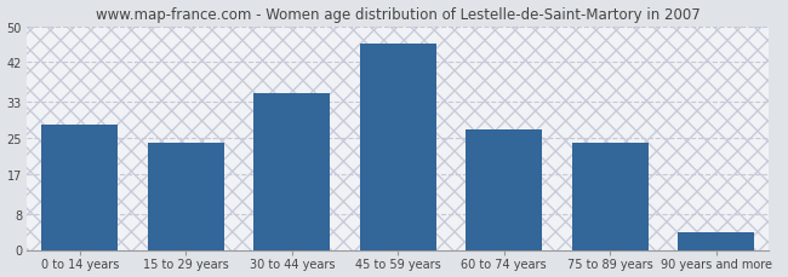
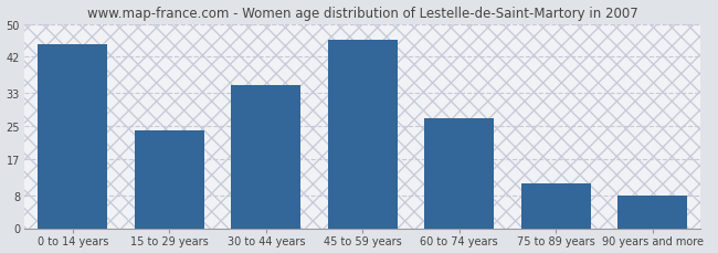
0 to 14 years: 28 -> 45
75 to 89 years: 24 -> 11
90 years and more: 4 -> 8
